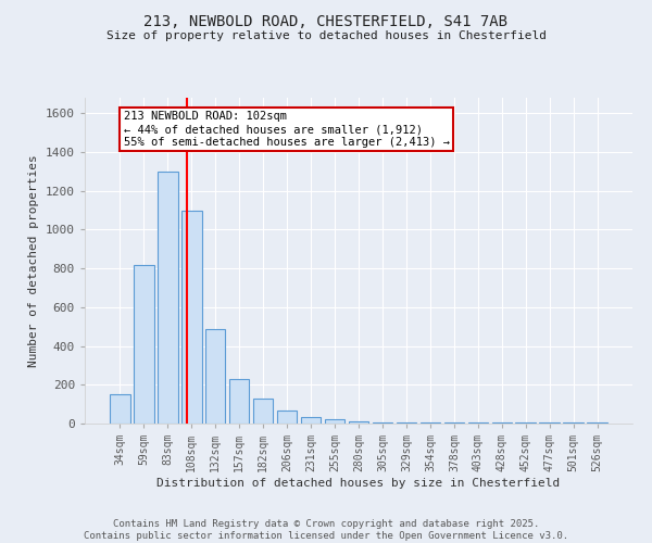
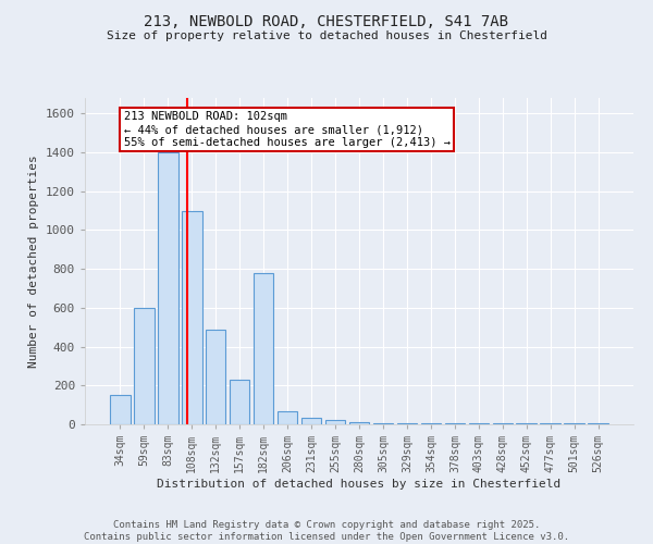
59sqm: 820 -> 600
83sqm: 1300 -> 1400
182sqm: 130 -> 780
